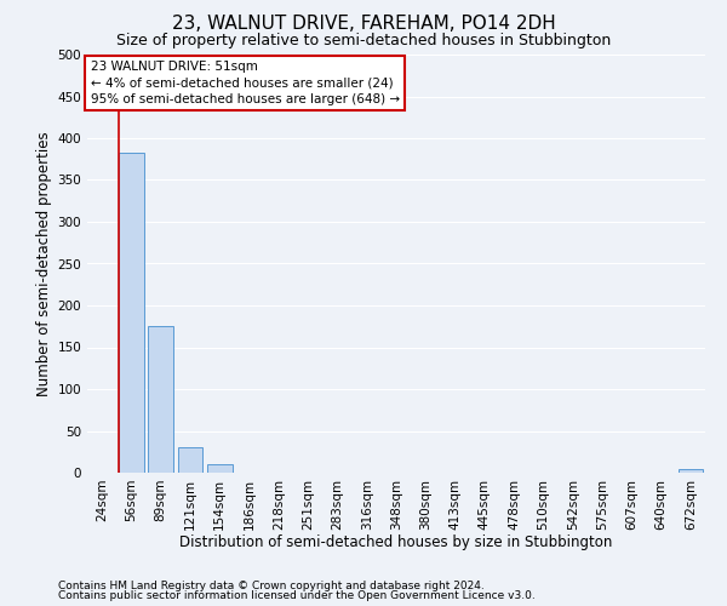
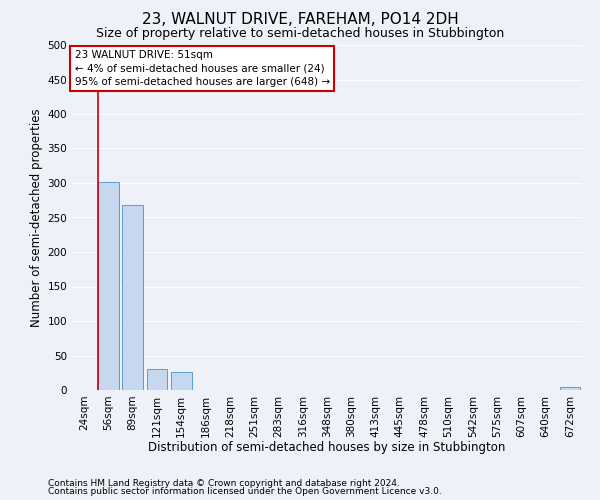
56sqm: 383 -> 302
89sqm: 175 -> 268
154sqm: 10 -> 26
